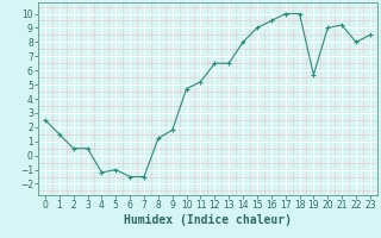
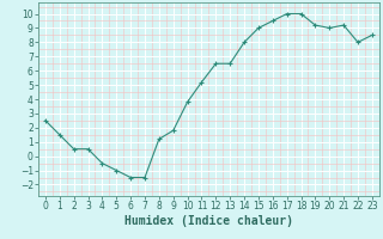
4: -1.2 -> -0.5
10: 4.7 -> 3.8
19: 5.7 -> 9.2
